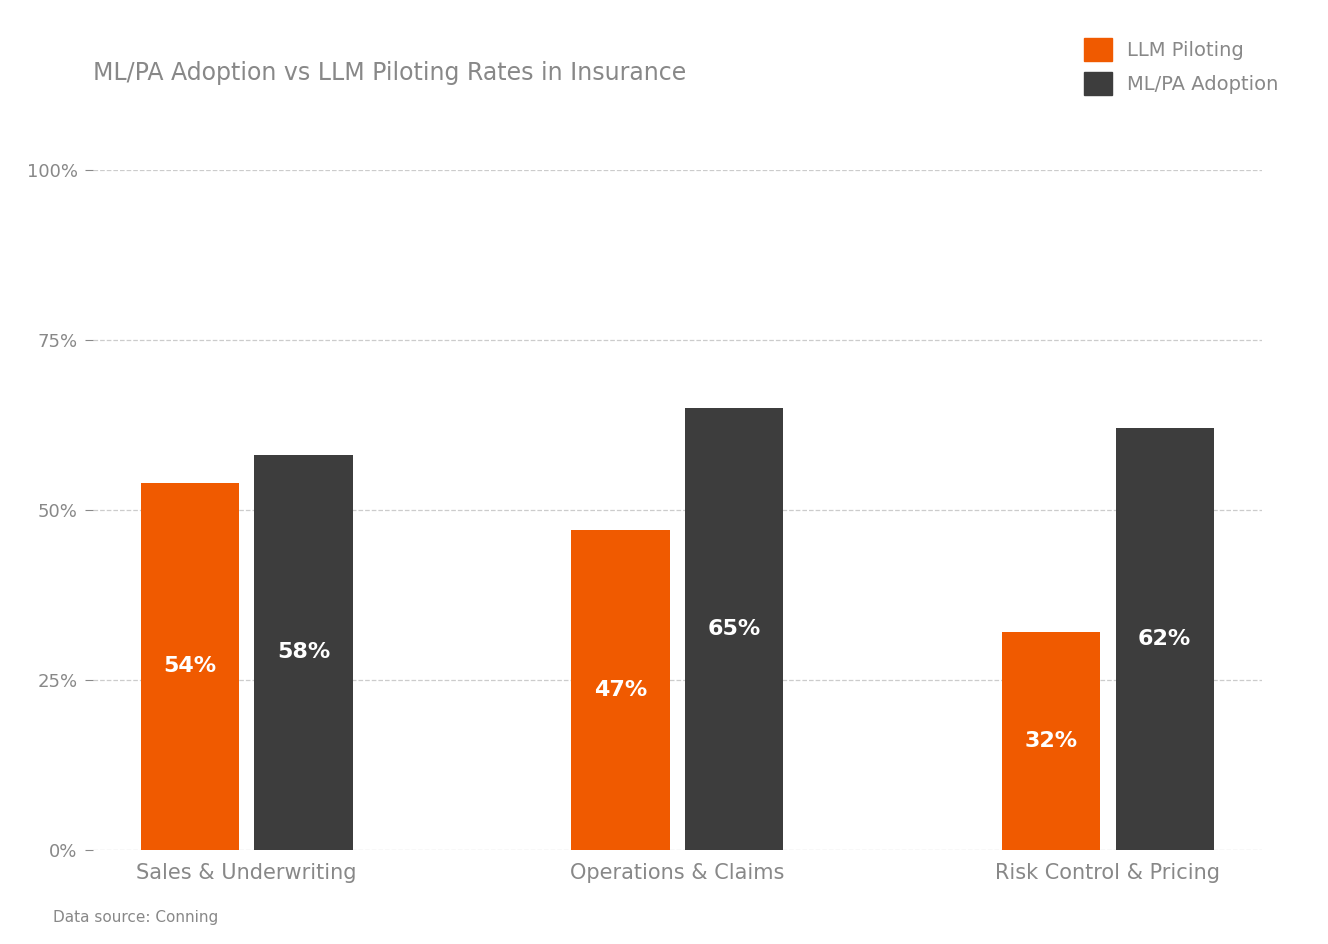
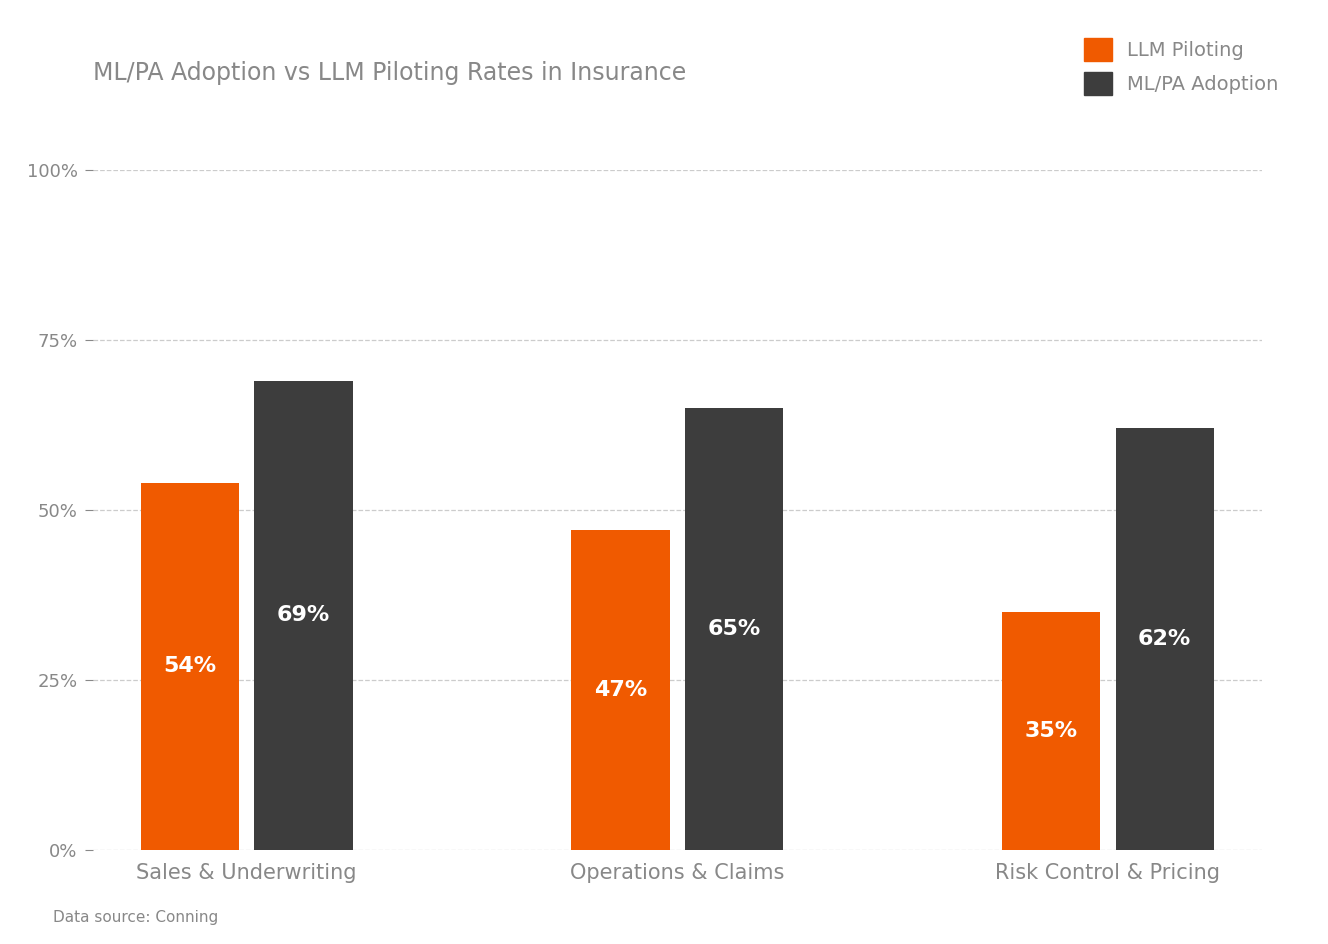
ML/PA Adoption/Sales & Underwriting: 58% -> 69%
LLM Piloting/Risk Control & Pricing: 32% -> 35%
